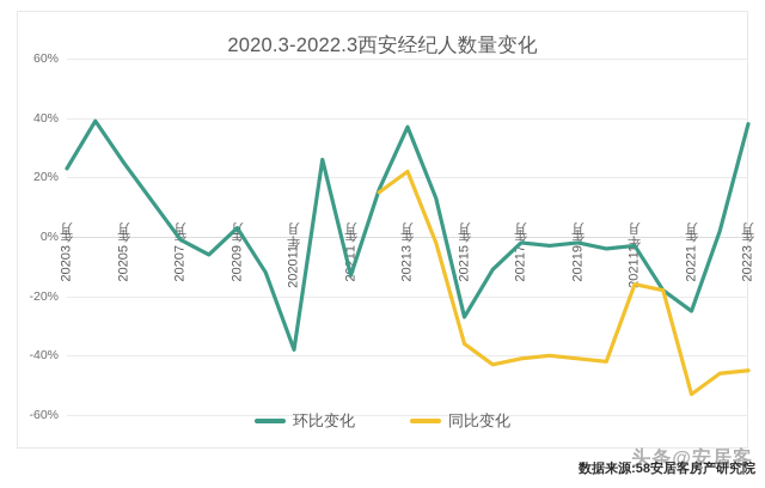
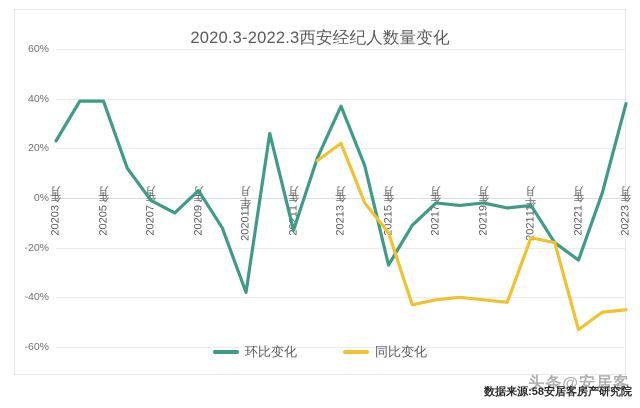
环比变化/2020年5月: 25% -> 39%
同比变化/2021年5月: -36% -> -14%
